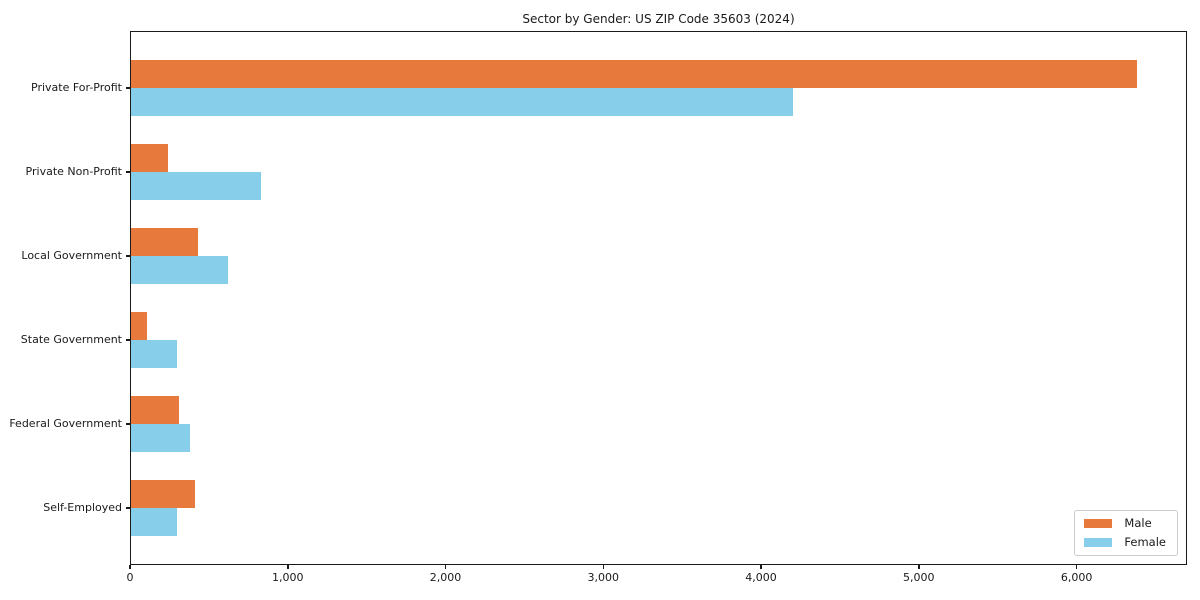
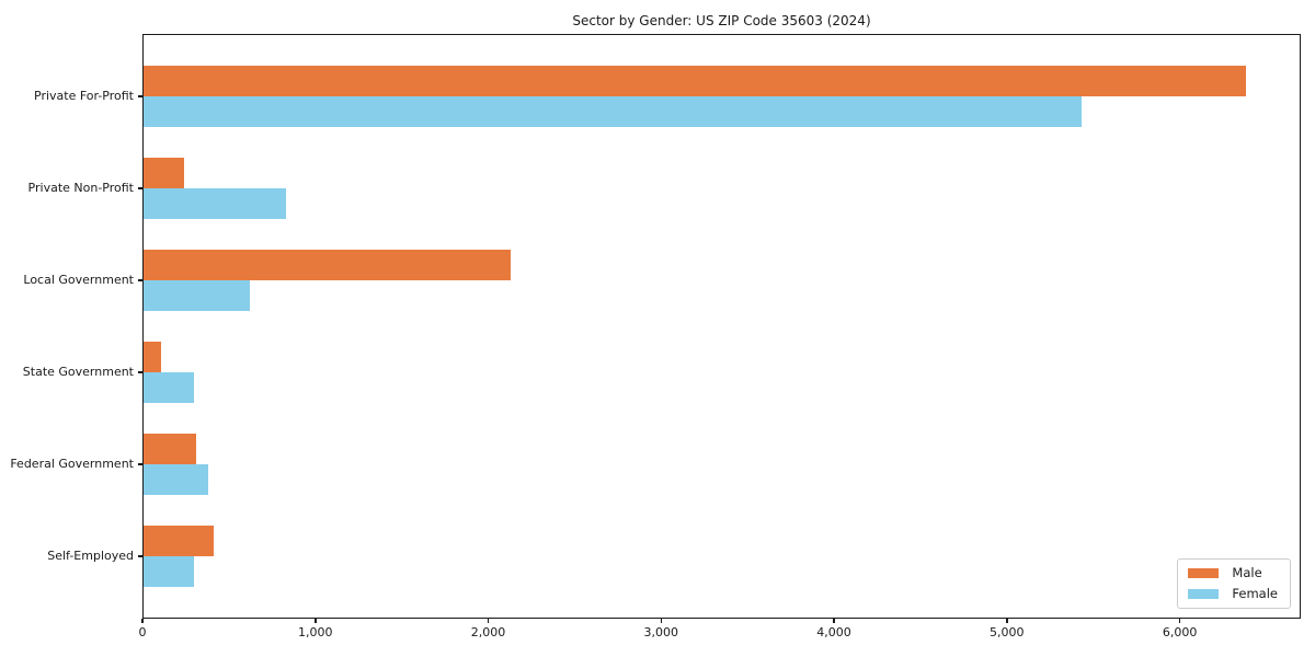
Female/Private For-Profit: 4200 -> 5430
Male/Local Government: 430 -> 2130
